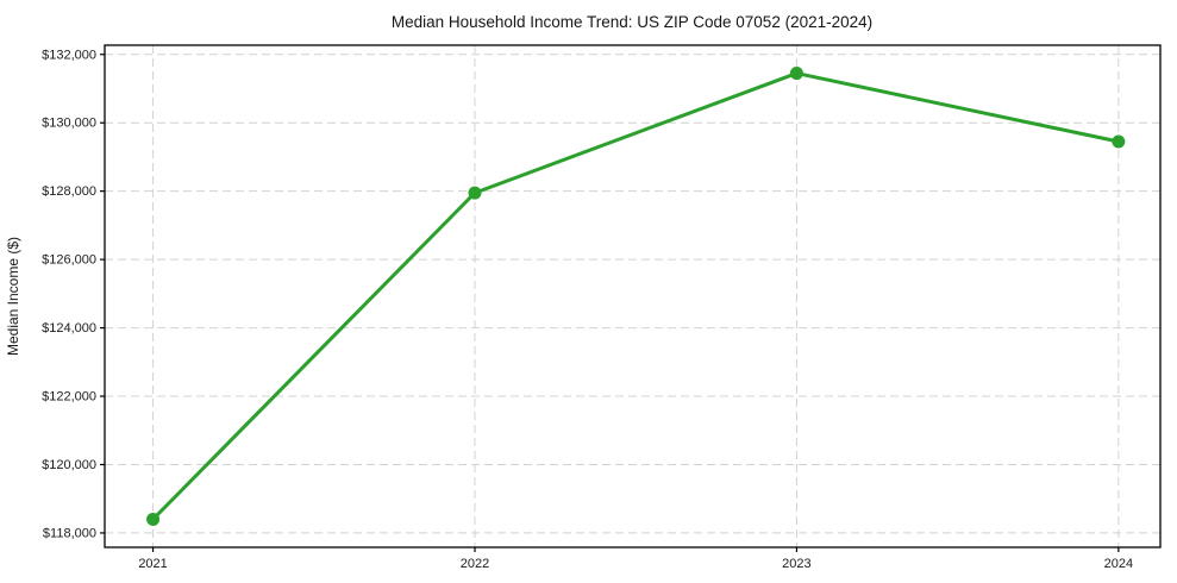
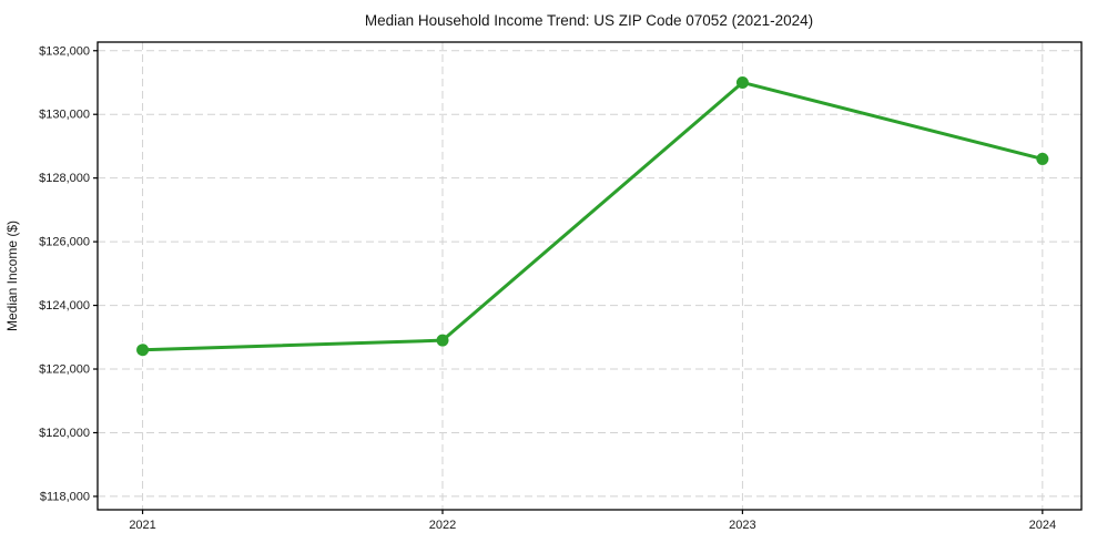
2021: $118400 -> $122600
2022: $128000 -> $122900
2023: $131400 -> $131000
2024: $129400 -> $128600
